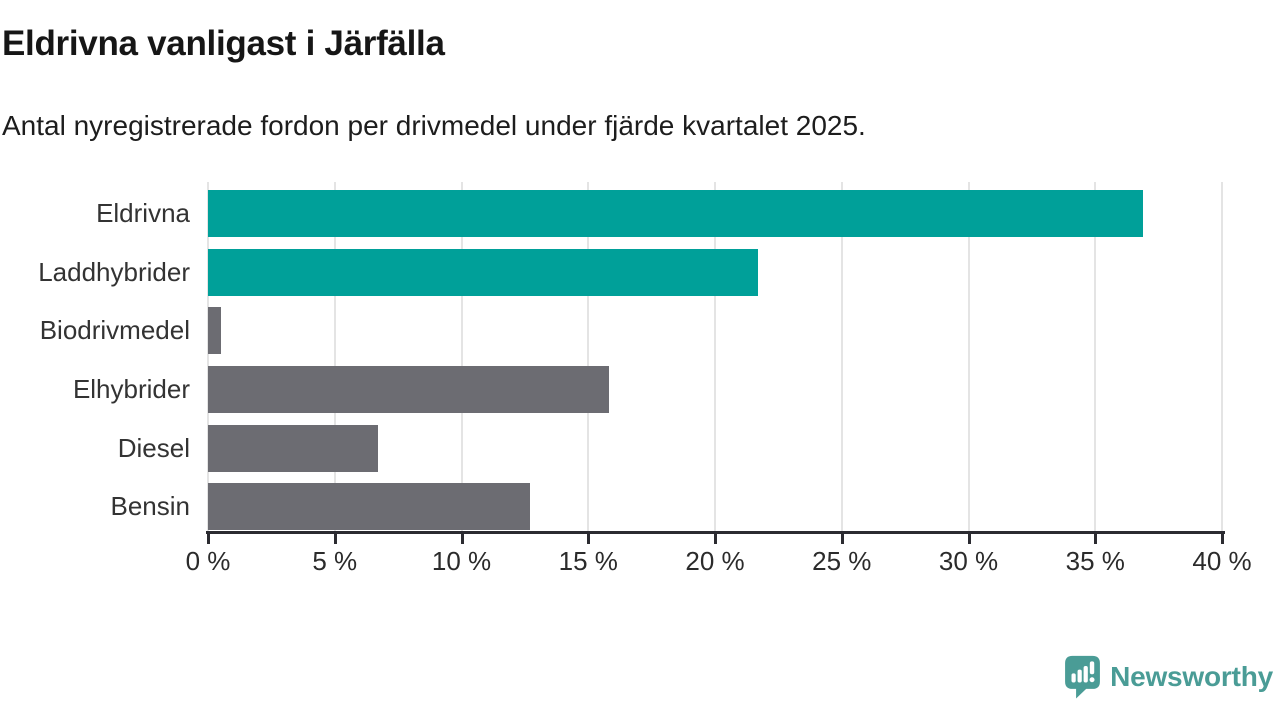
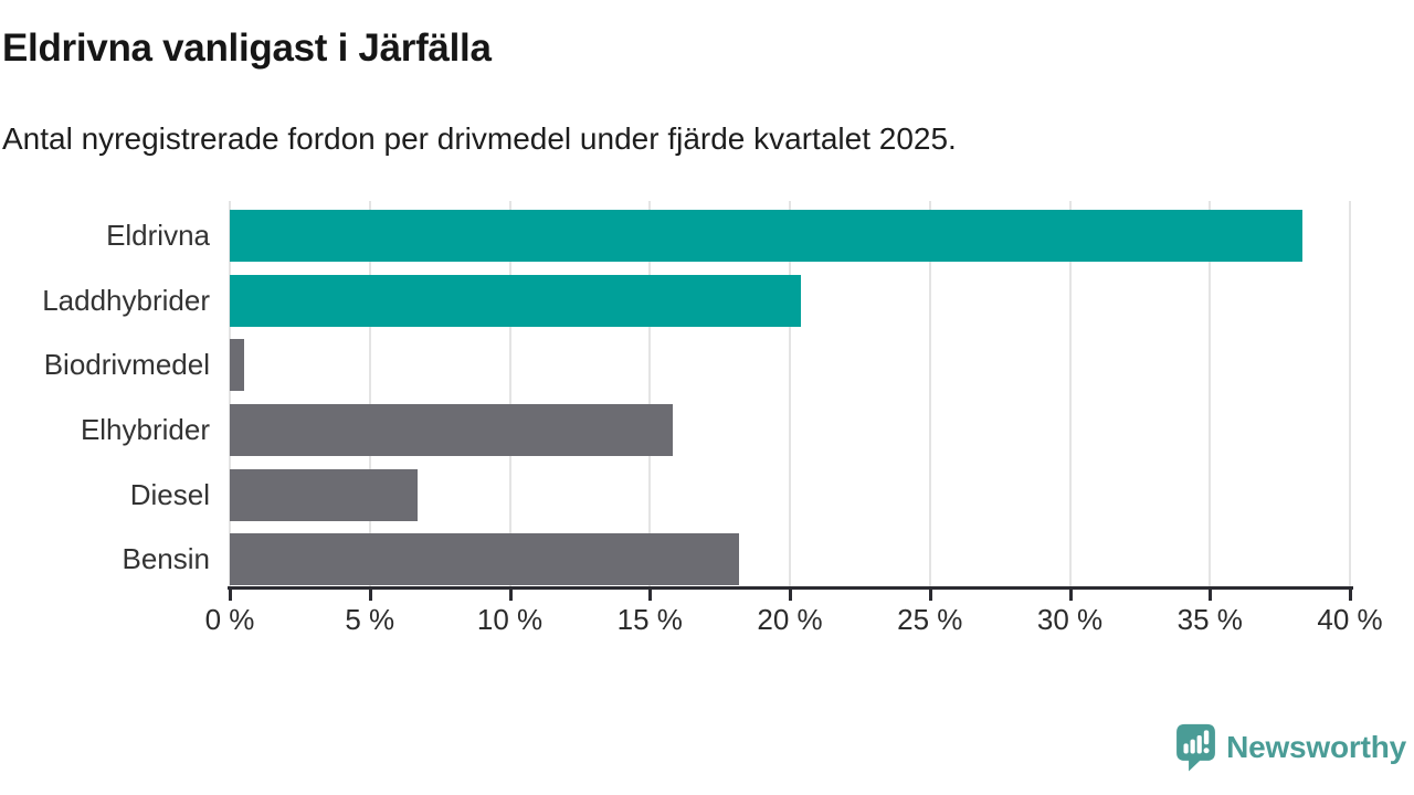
Eldrivna: 36.9% -> 38.3%
Laddhybrider: 21.7% -> 20.4%
Bensin: 12.7% -> 18.2%
